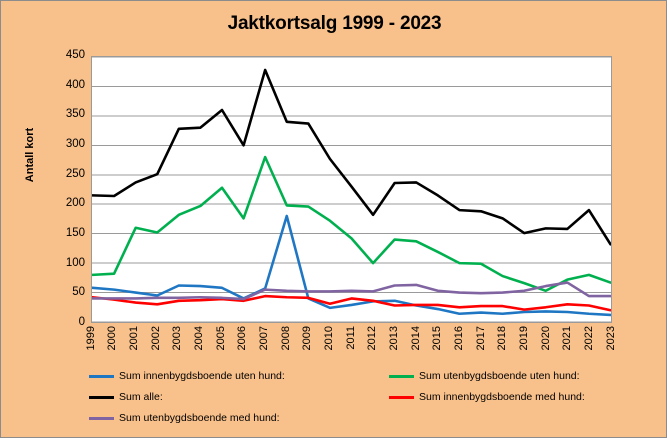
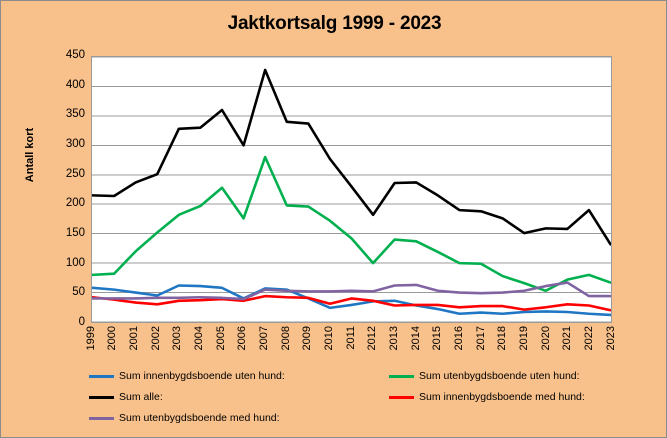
Sum utenbygdsboende uten hund:/2001: 160 -> 120
Sum innenbygdsboende uten hund:/2008: 180 -> 60
